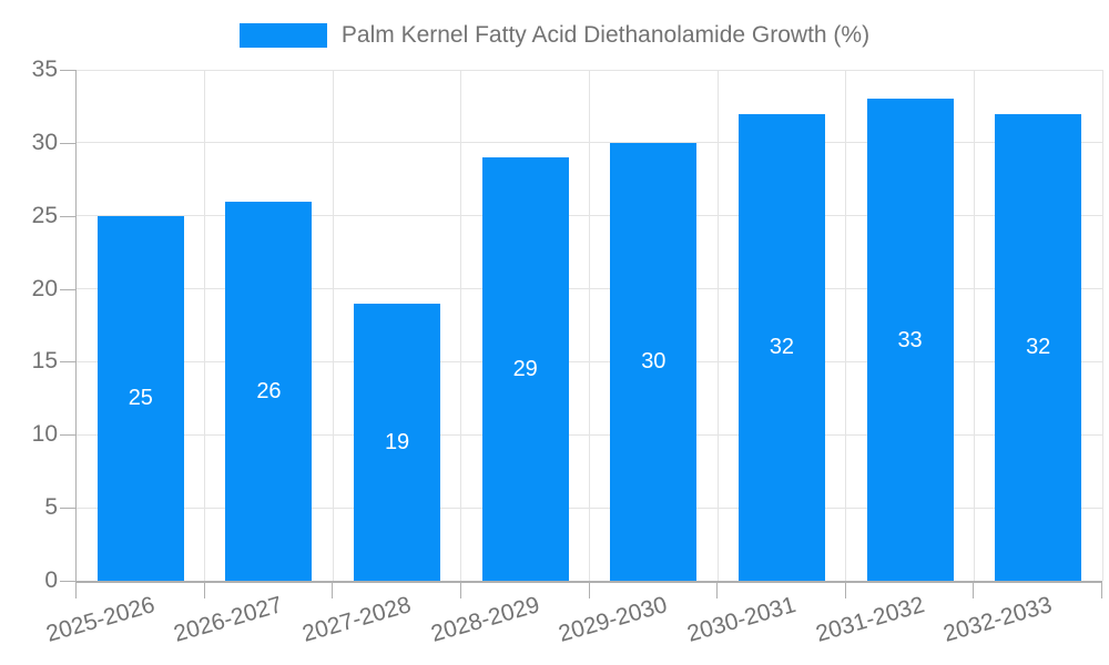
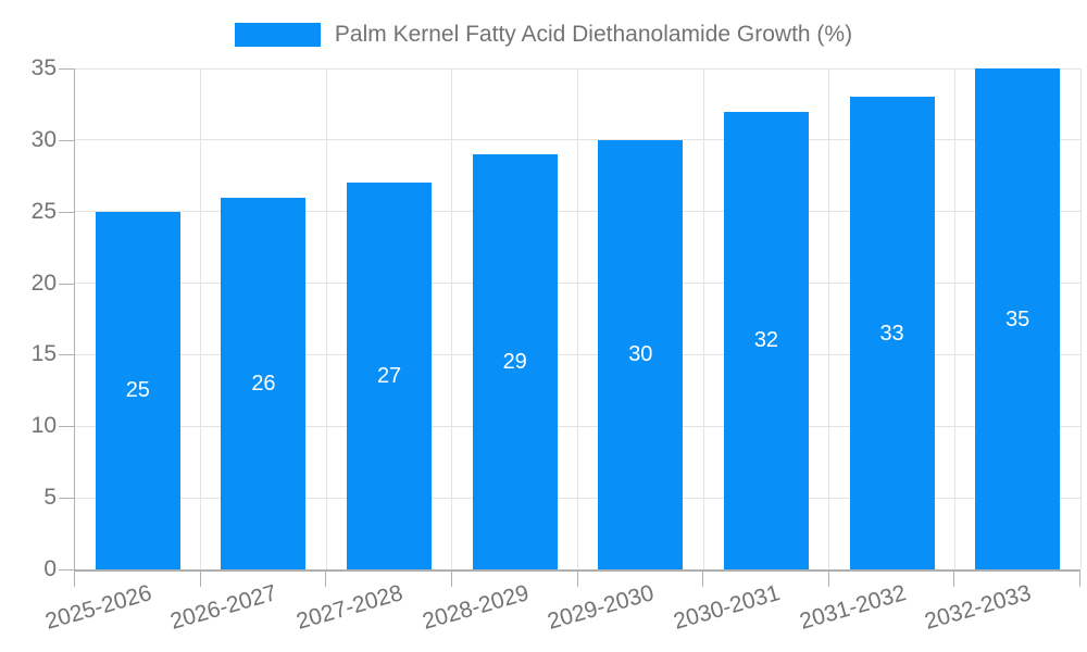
2027-2028: 19 -> 27
2032-2033: 32 -> 35
